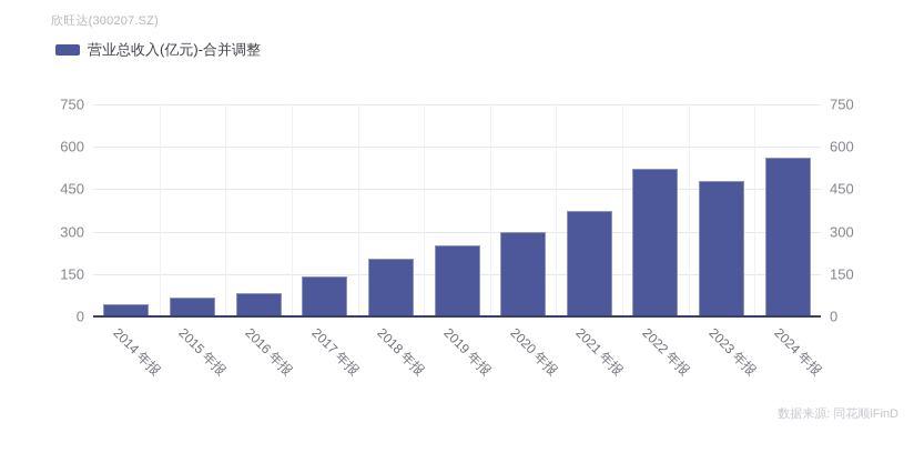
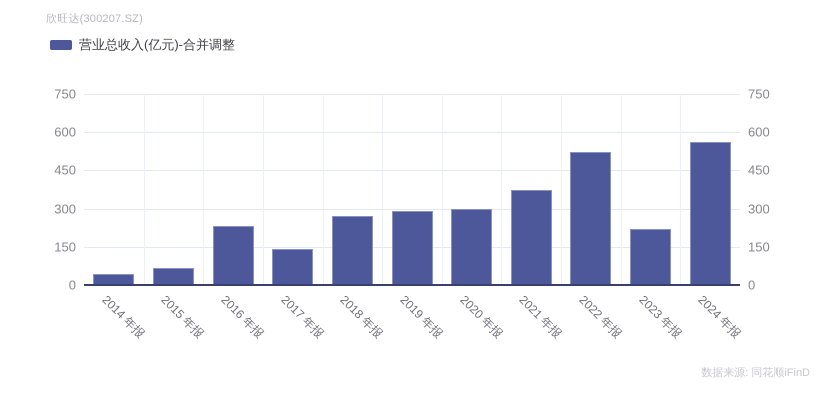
2016 年报: 80 -> 230
2018 年报: 200 -> 270
2019 年报: 250 -> 290
2023 年报: 480 -> 220
